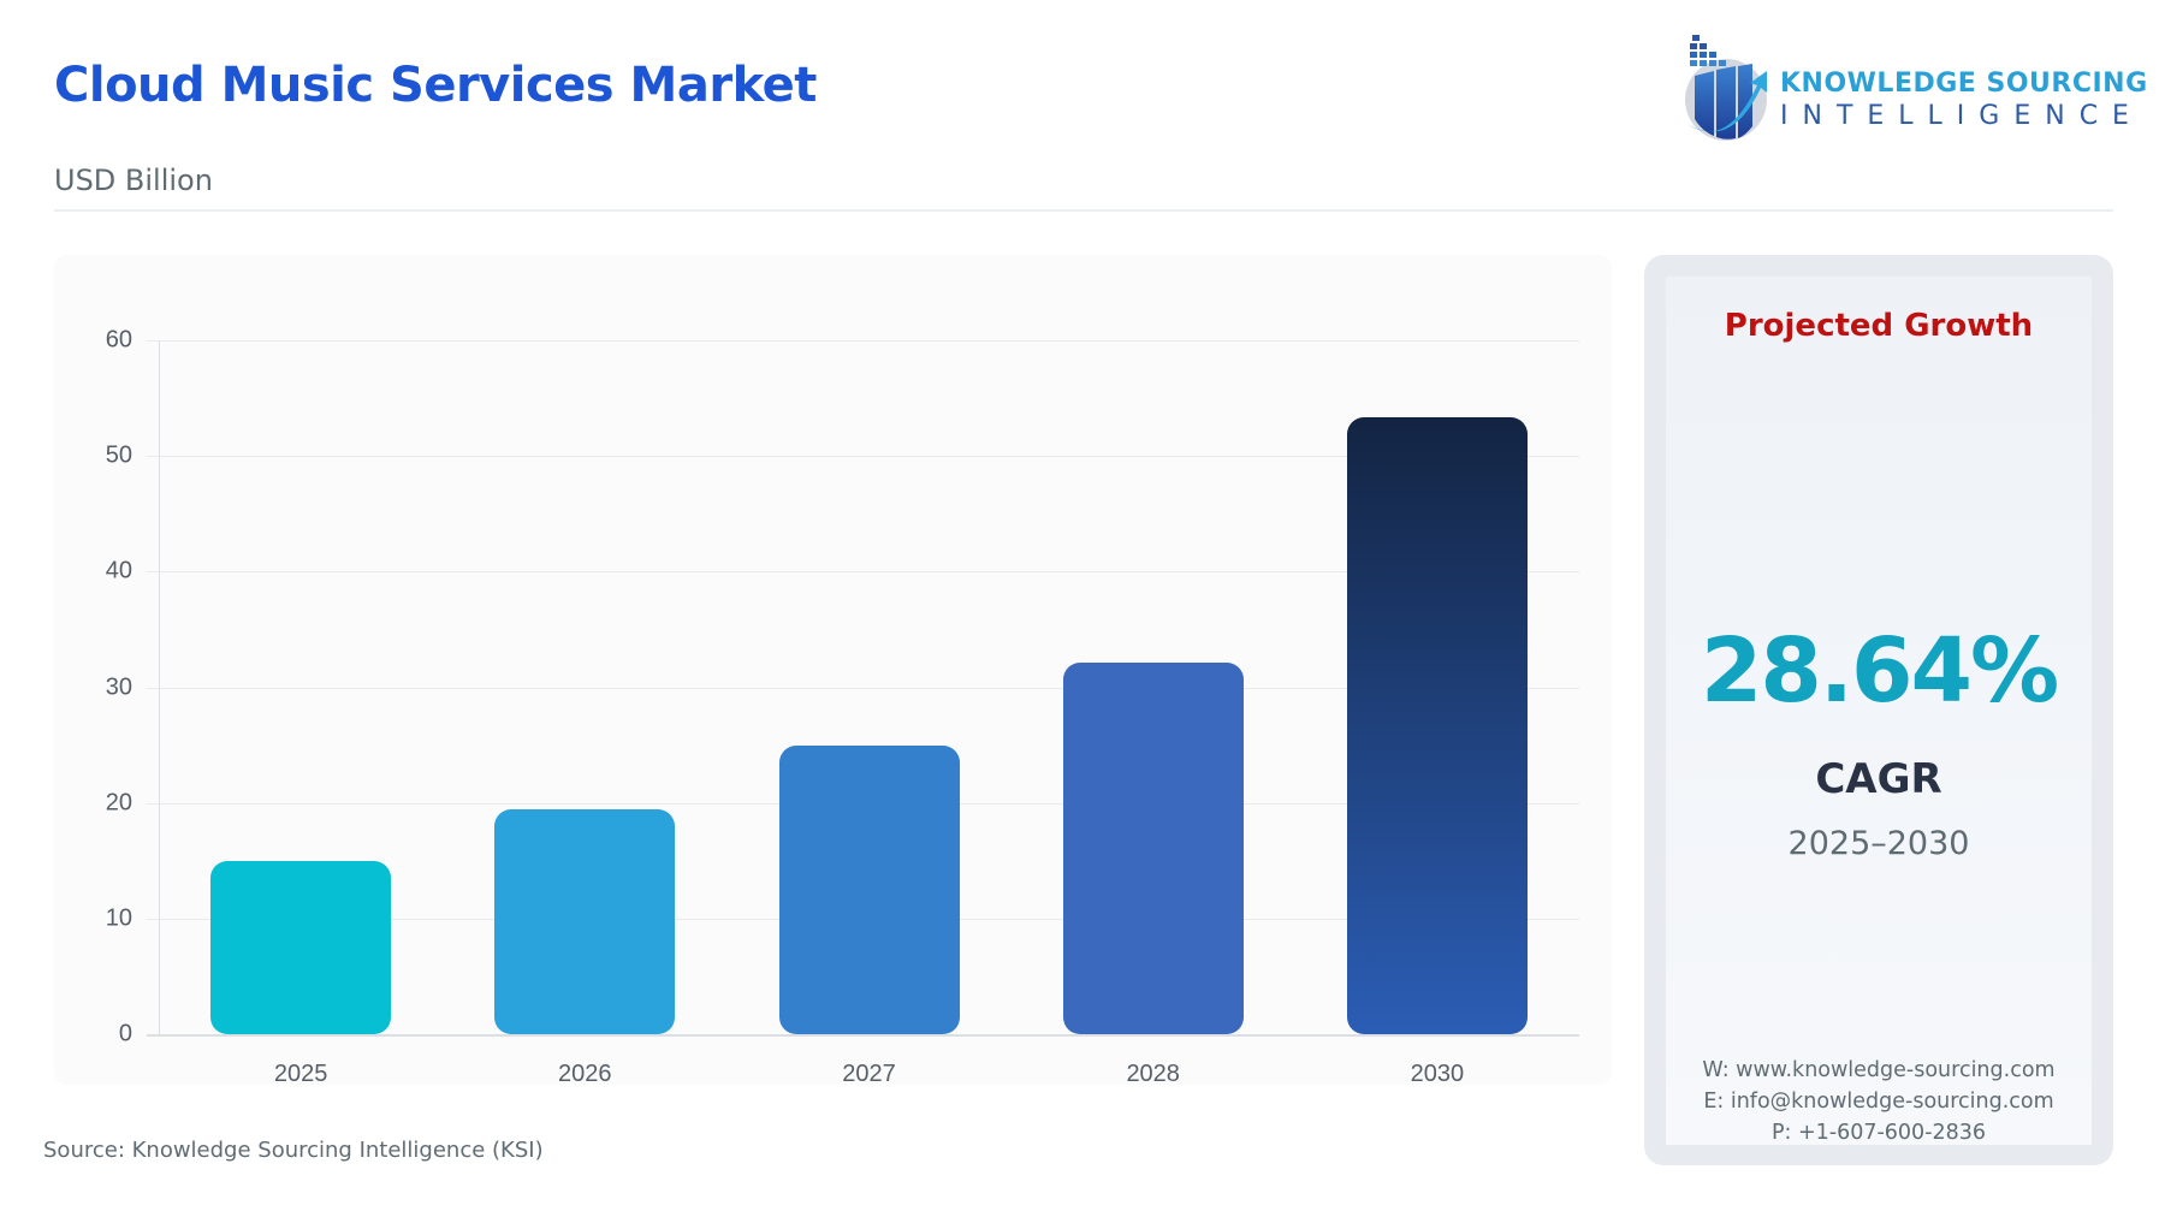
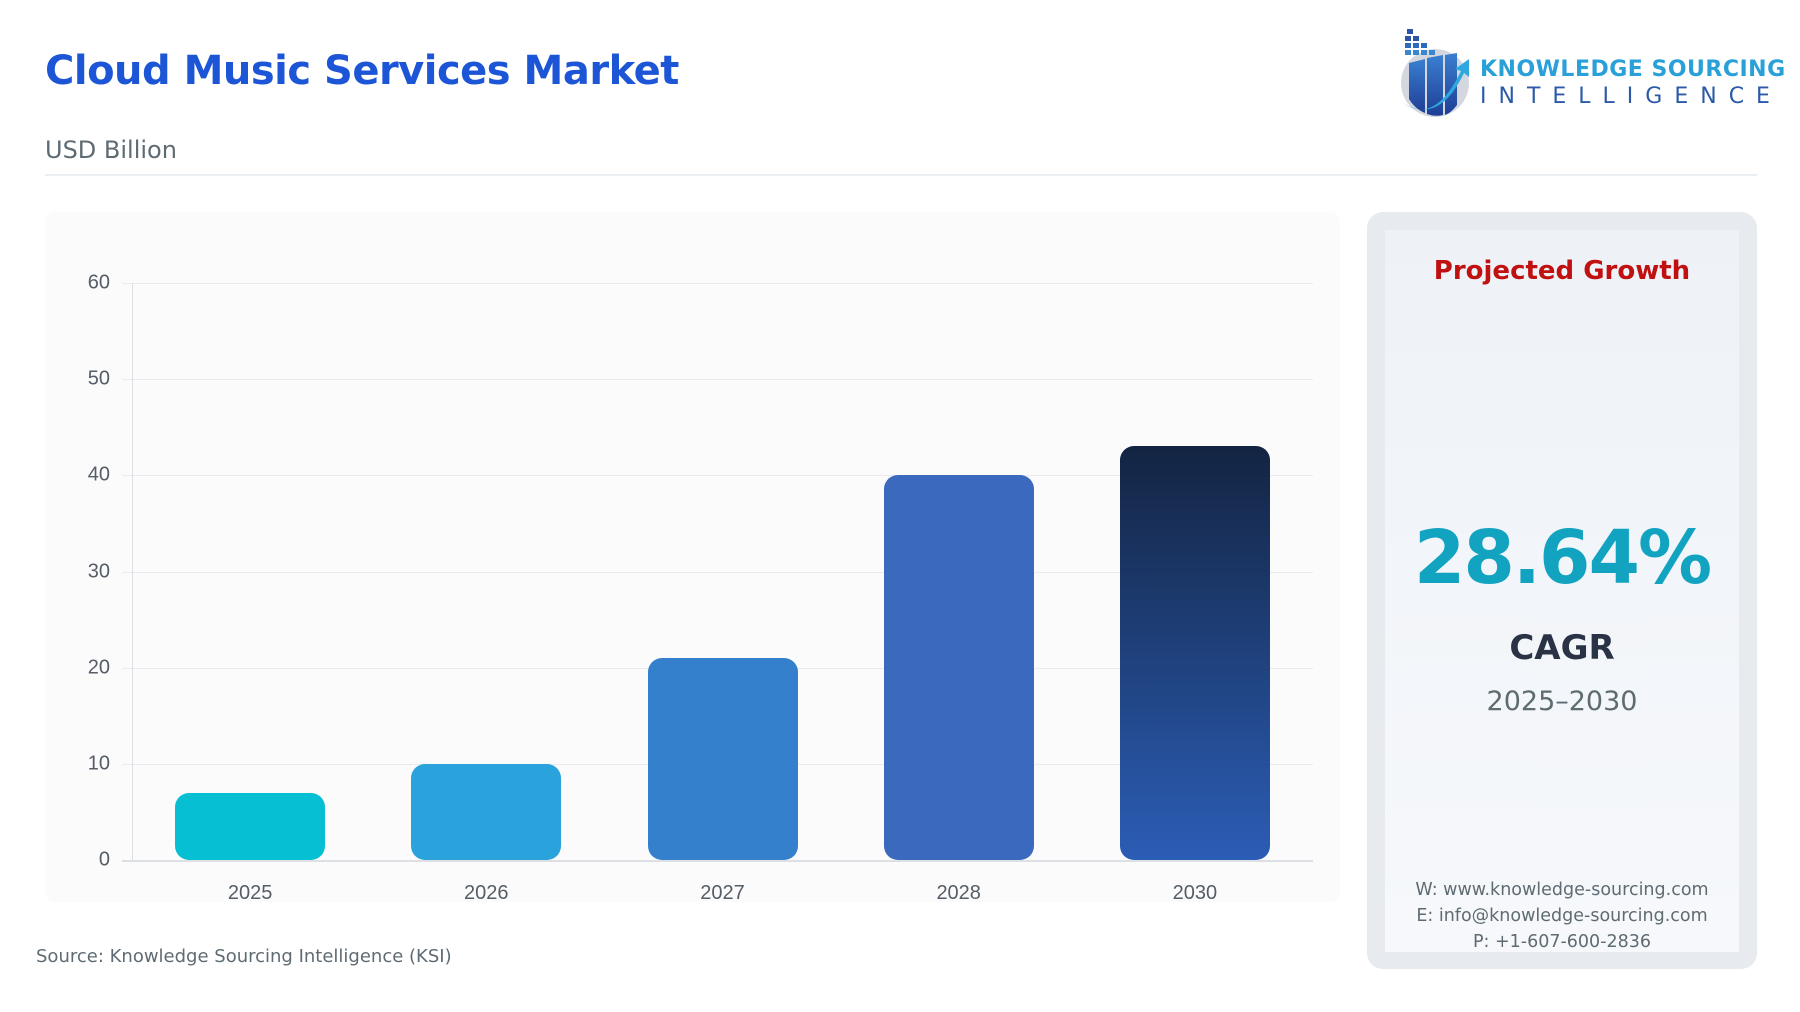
2025: 15 -> 7
2026: 19 -> 10
2027: 25 -> 21
2028: 32 -> 40
2030: 53 -> 43
